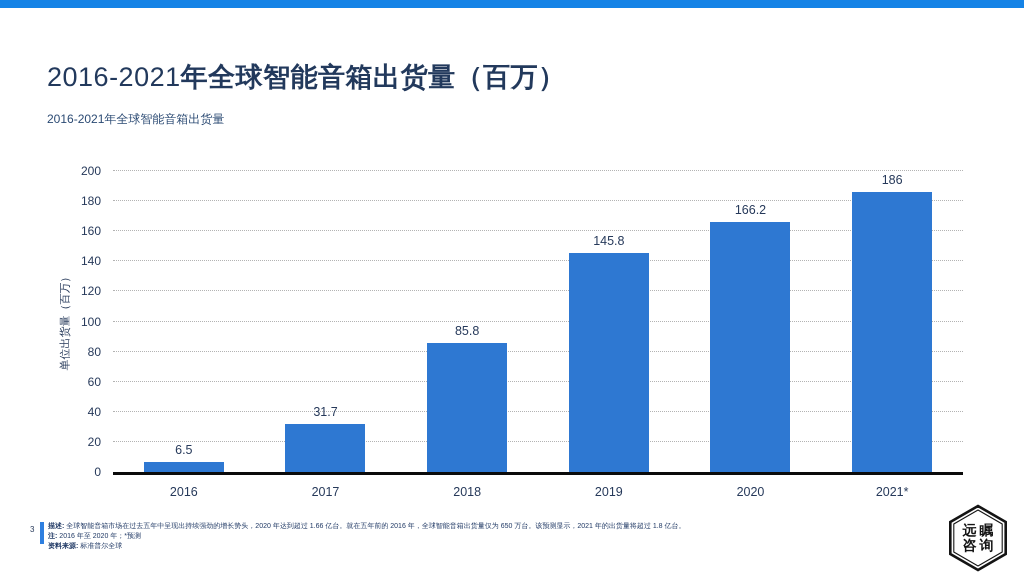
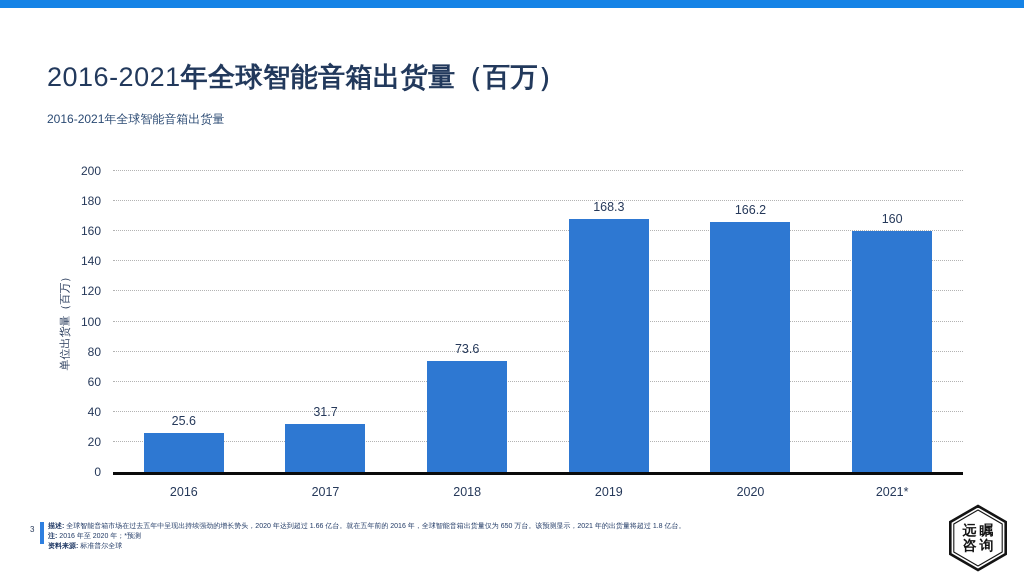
2016: 6.5 -> 25.6
2018: 85.8 -> 73.6
2019: 145.8 -> 168.3
2021*: 186 -> 160
